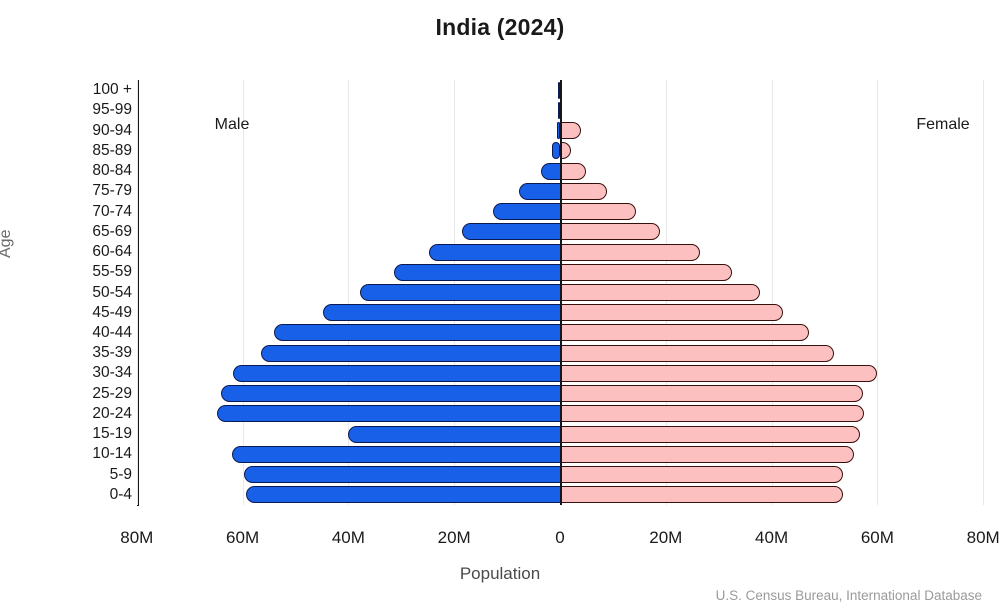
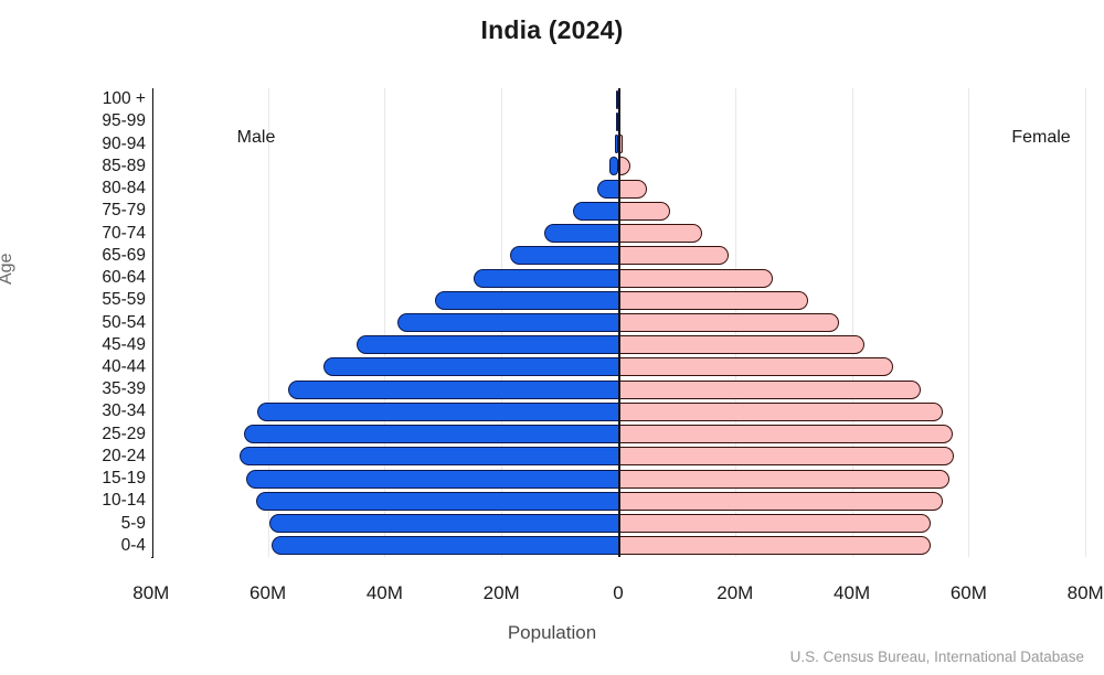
Female/90-94: 4M -> 1M
Male/40-44: 54M -> 50M
Female/30-34: 60M -> 56M
Male/15-19: 40M -> 64M
